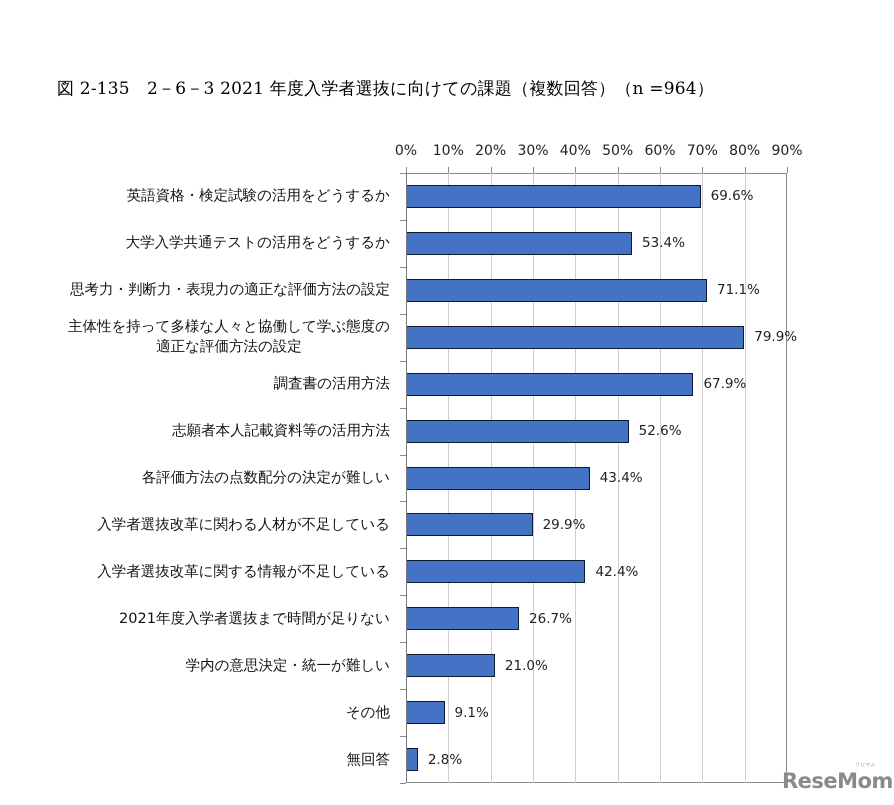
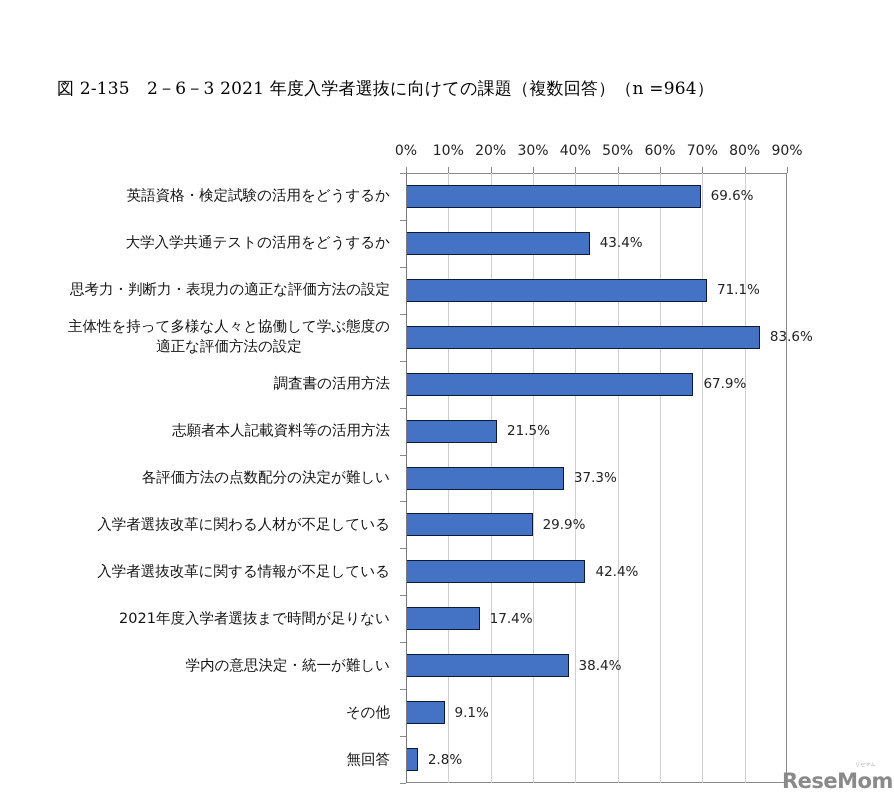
大学入学共通テストの活用をどうするか: 53.4% -> 43.4%
主体性を持って多様な人々と協働して学ぶ態度の 適正な評価方法の設定: 79.9% -> 83.6%
志願者本人記載資料等の活用方法: 52.6% -> 21.5%
各評価方法の点数配分の決定が難しい: 43.4% -> 37.3%
2021年度入学者選抜まで時間が足りない: 26.7% -> 17.4%
学内の意思決定・統一が難しい: 21.0% -> 38.4%
